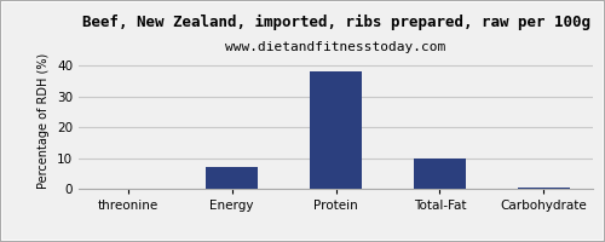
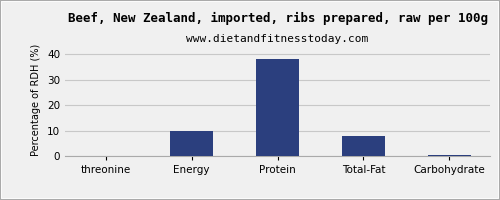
Energy: 7.0 -> 10.0
Total-Fat: 10.0 -> 8.0
